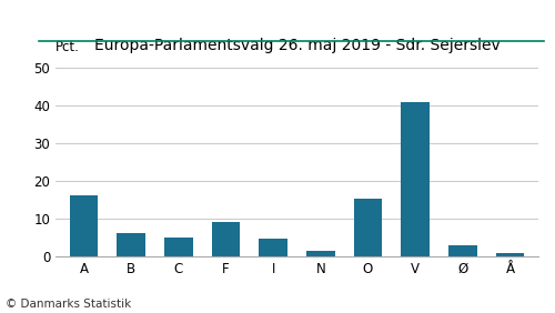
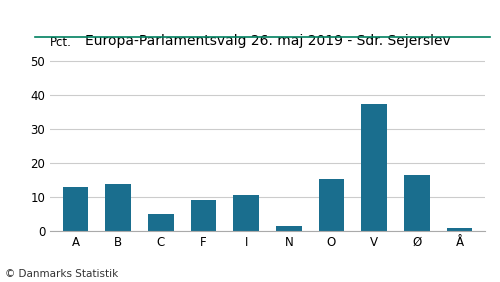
A: 16.1 -> 13.0
B: 6.3 -> 14.0
I: 4.9 -> 10.5
V: 41.0 -> 37.5
Ø: 2.9 -> 16.5
